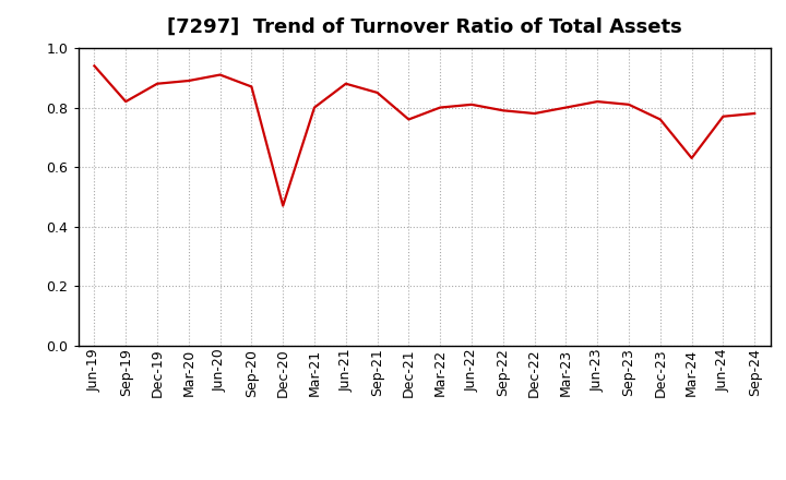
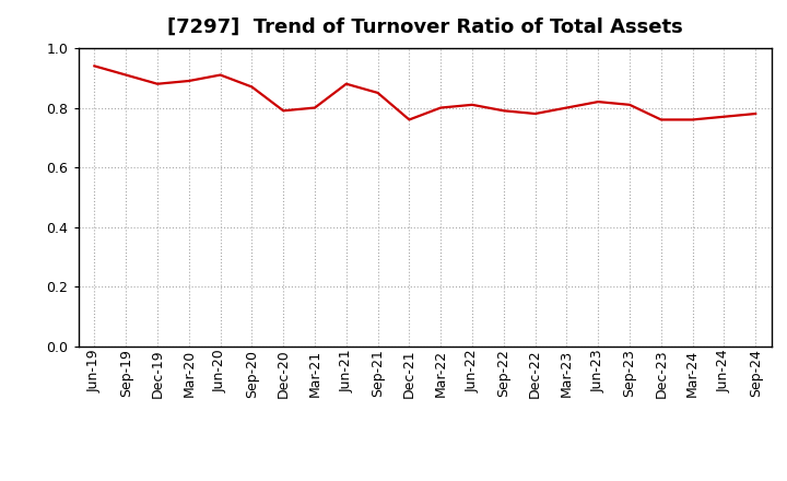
Sep-19: 0.82 -> 0.91
Dec-20: 0.47 -> 0.79
Mar-24: 0.63 -> 0.76
